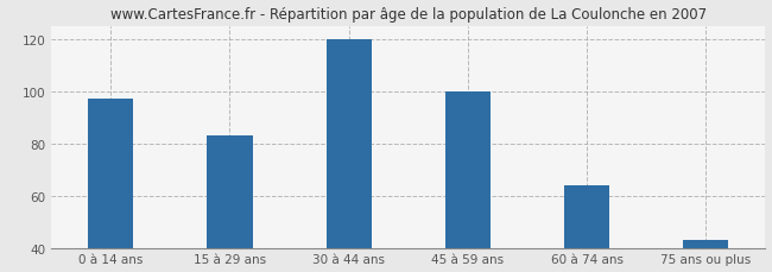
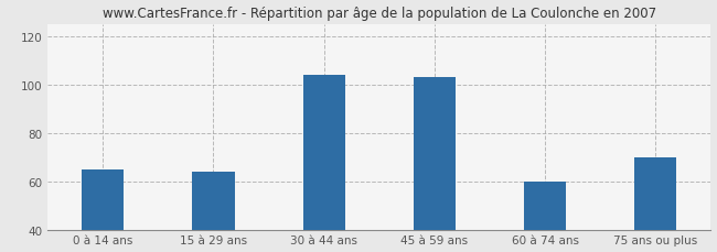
0 à 14 ans: 97 -> 65
15 à 29 ans: 83 -> 64
30 à 44 ans: 120 -> 104
45 à 59 ans: 100 -> 103
60 à 74 ans: 64 -> 60
75 ans ou plus: 43 -> 70
